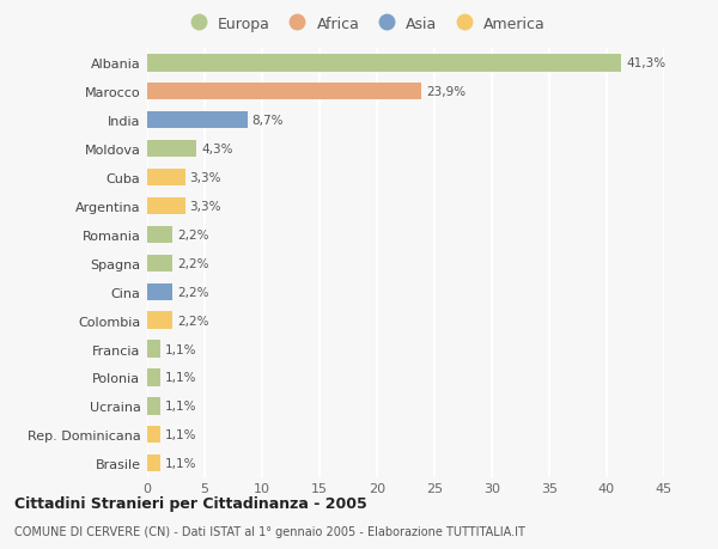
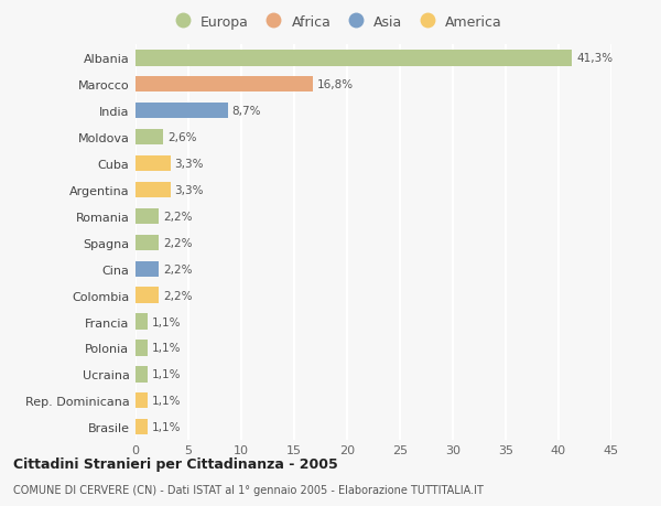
Marocco: 23,9% -> 16,8%
Moldova: 4,3% -> 2,6%
